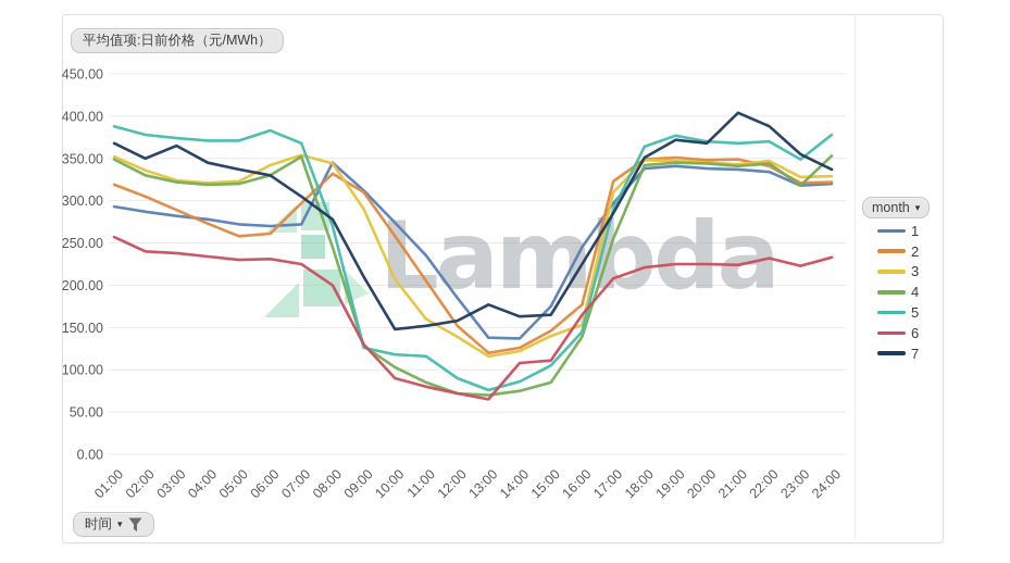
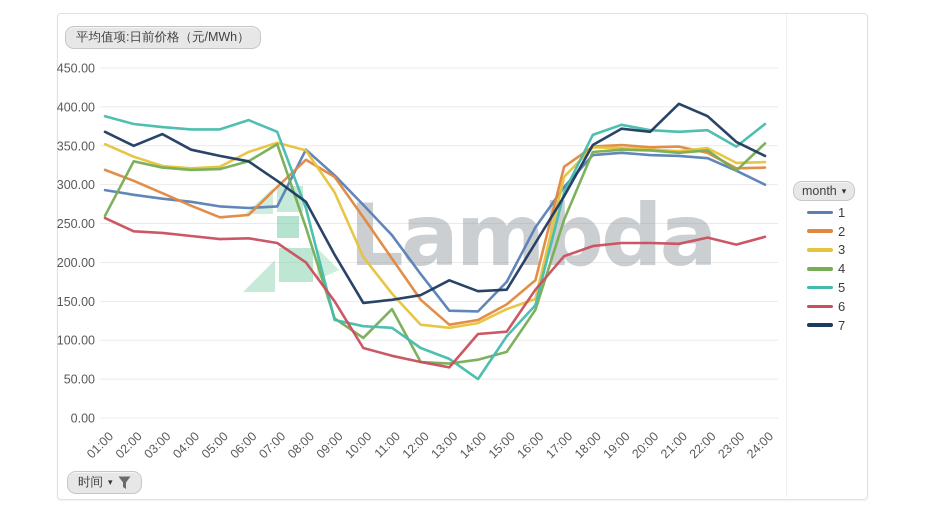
4/01:00: 350 -> 260
6/09:00: 130 -> 150
4/11:00: 80 -> 140
3/12:00: 140 -> 120
5/14:00: 90 -> 50
1/24:00: 320 -> 300
